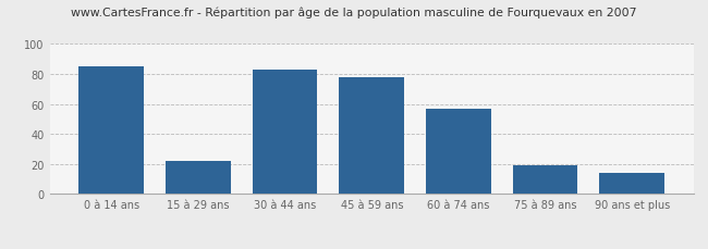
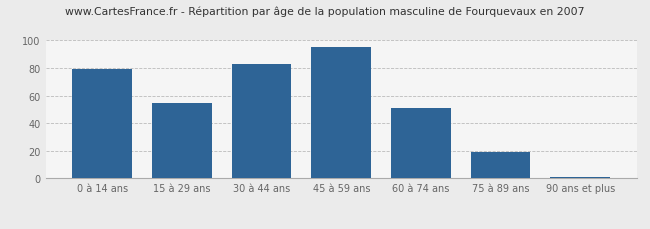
0 à 14 ans: 85 -> 79
15 à 29 ans: 22 -> 55
45 à 59 ans: 78 -> 95
60 à 74 ans: 57 -> 51
90 ans et plus: 14 -> 1
